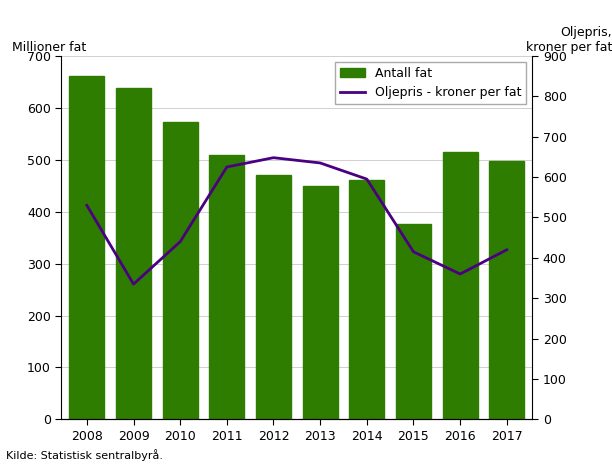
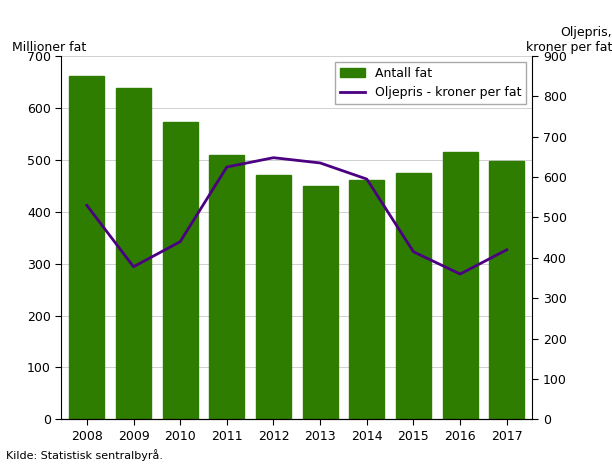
Oljepris - kroner per fat/2009: 335 -> 378
Antall fat/2015: 376 -> 475
